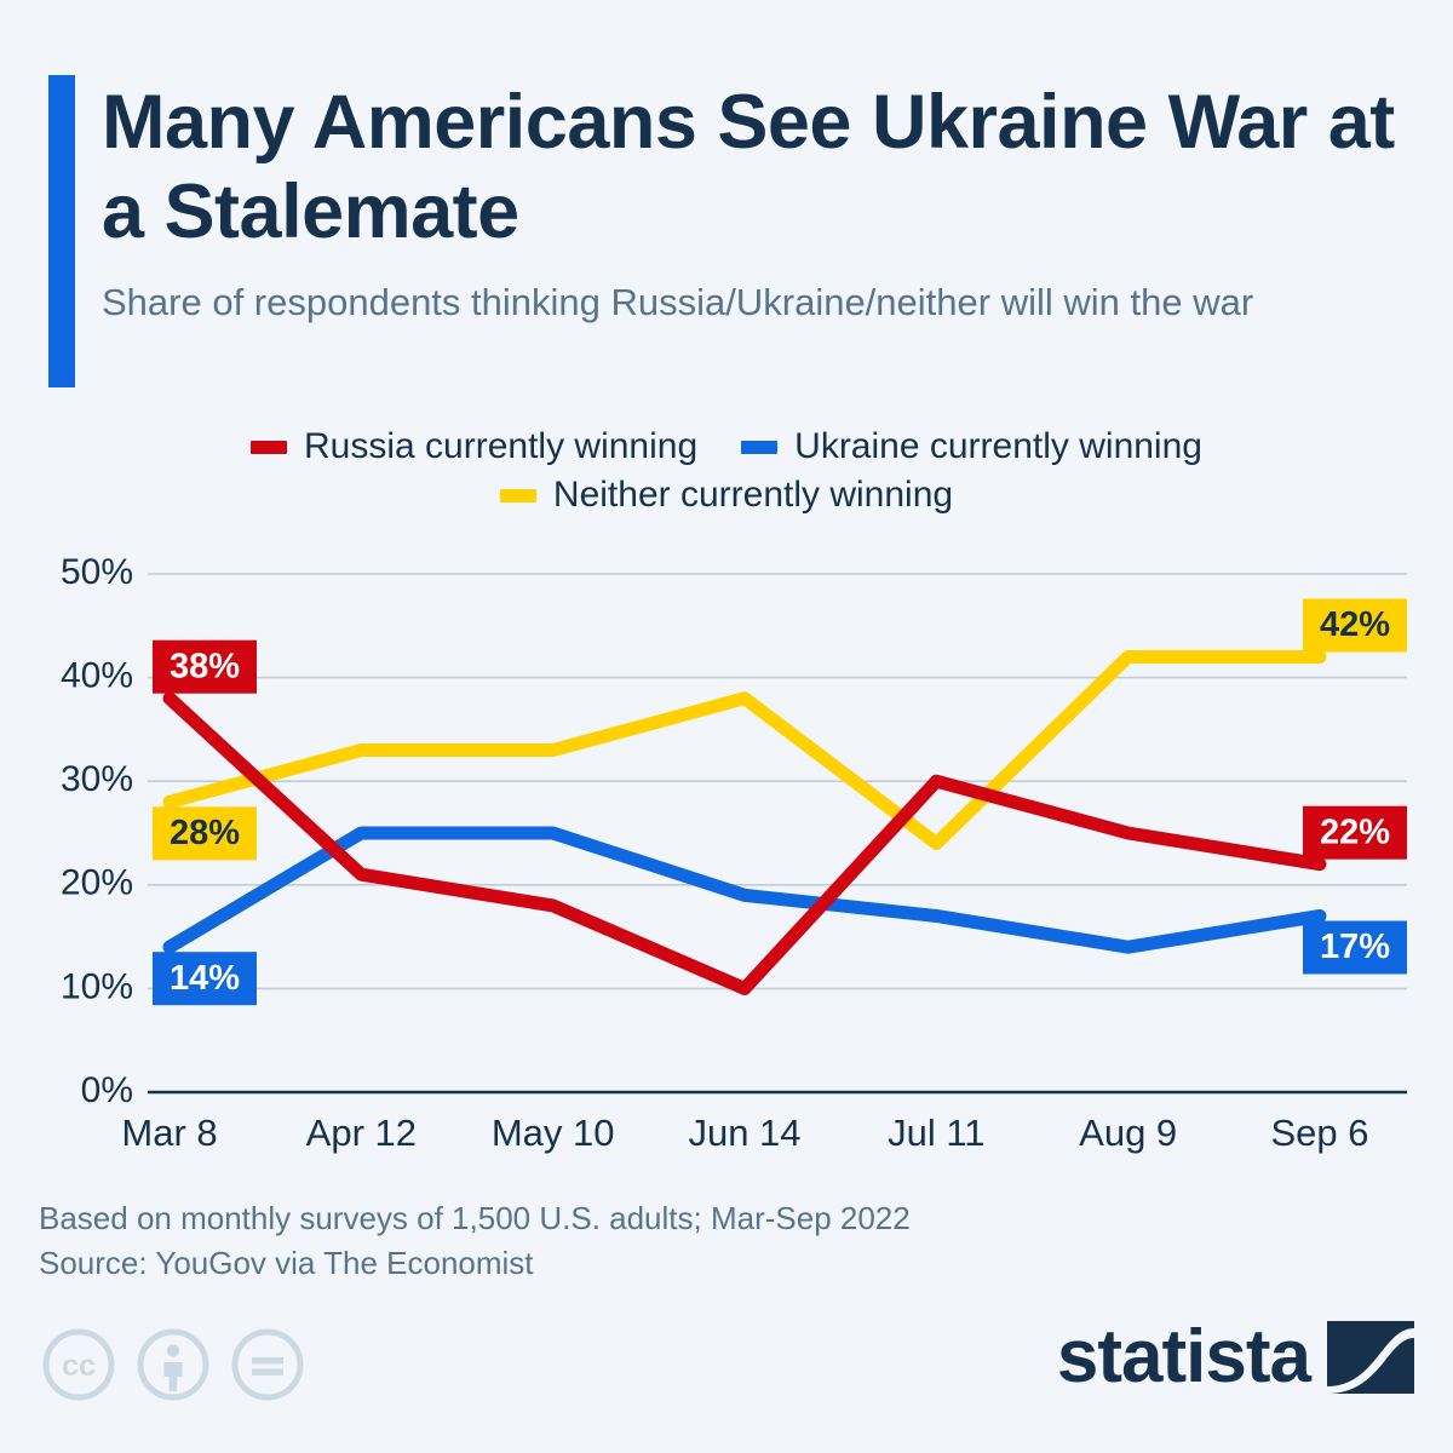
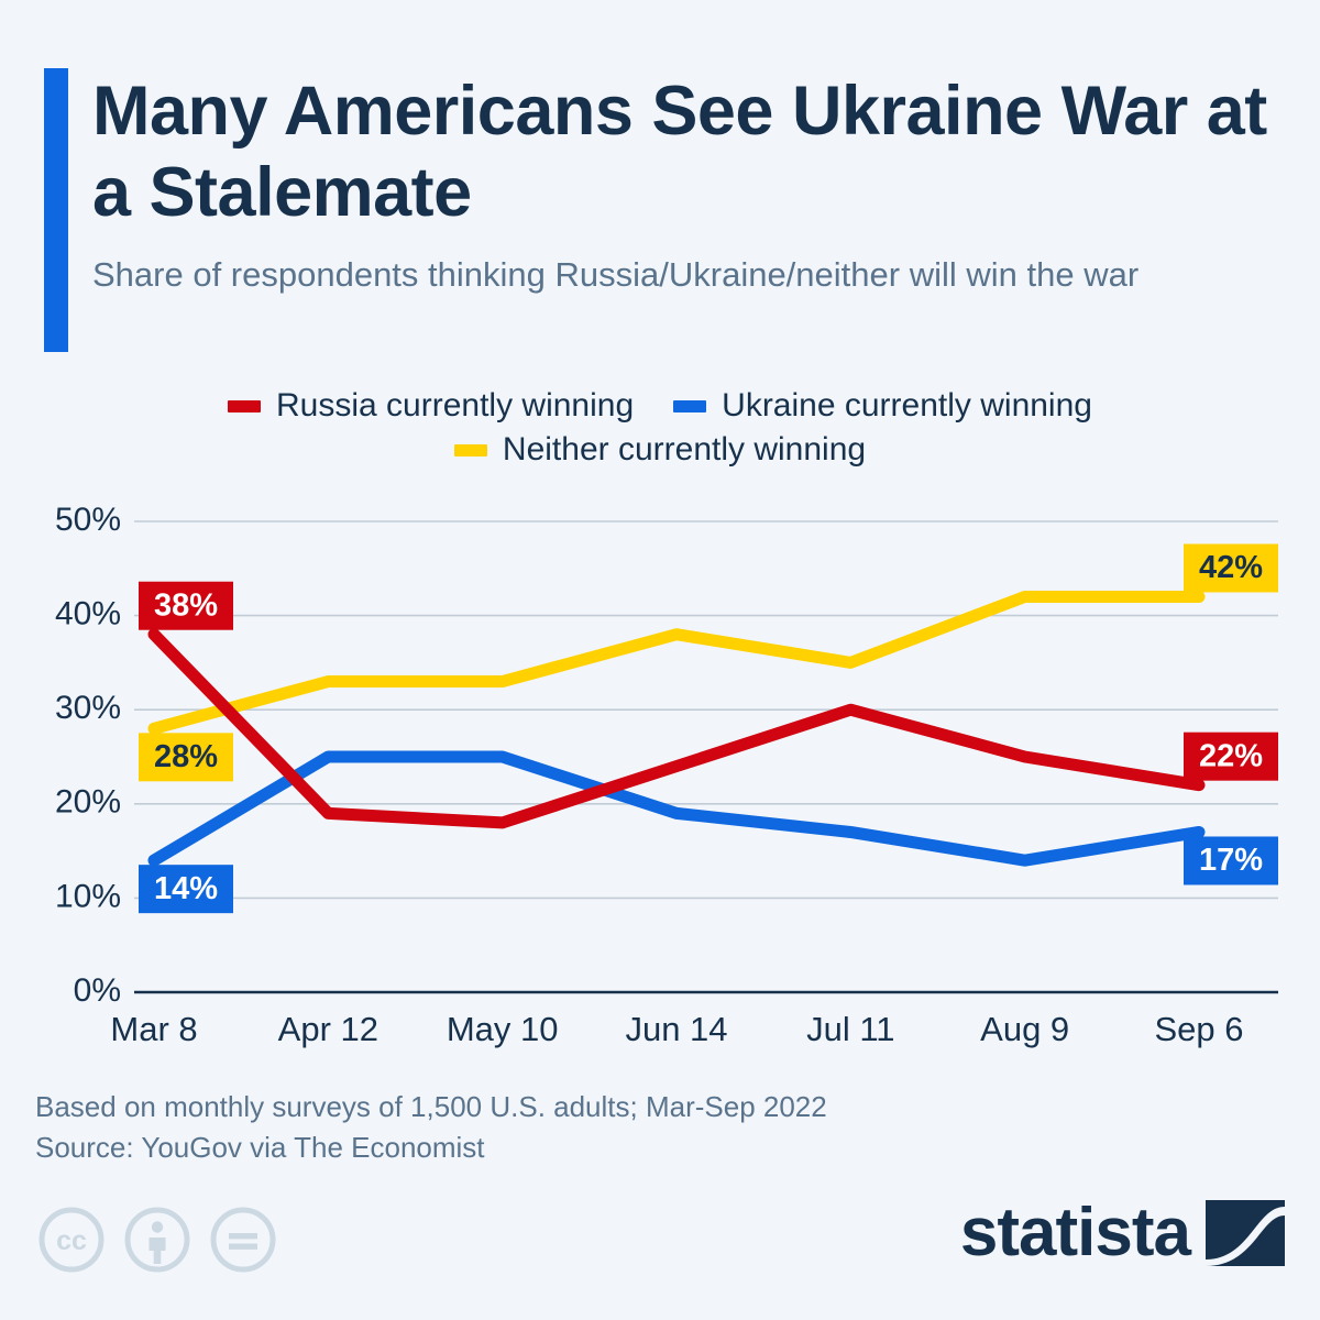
Russia currently winning/Apr 12: 21% -> 19%
Russia currently winning/Jun 14: 10% -> 24%
Neither currently winning/Jul 11: 24% -> 35%
